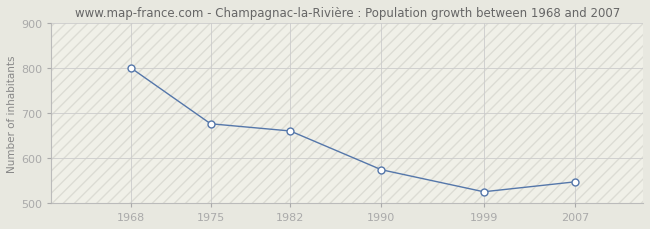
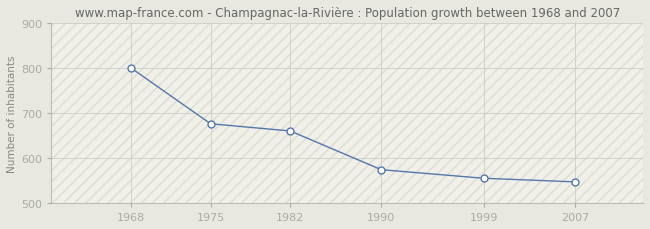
1999: 525 -> 555
